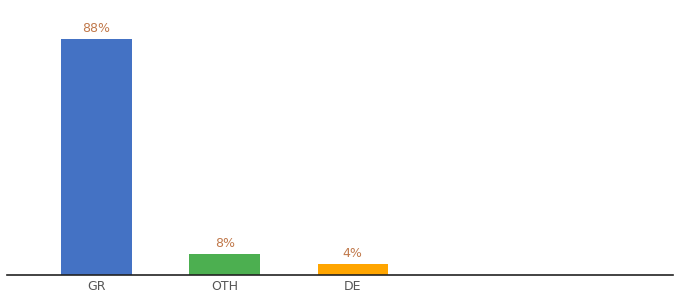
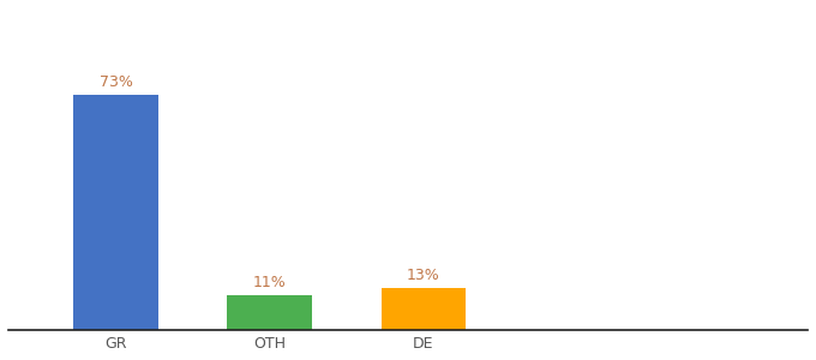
GR: 88% -> 73%
OTH: 8% -> 11%
DE: 4% -> 13%
